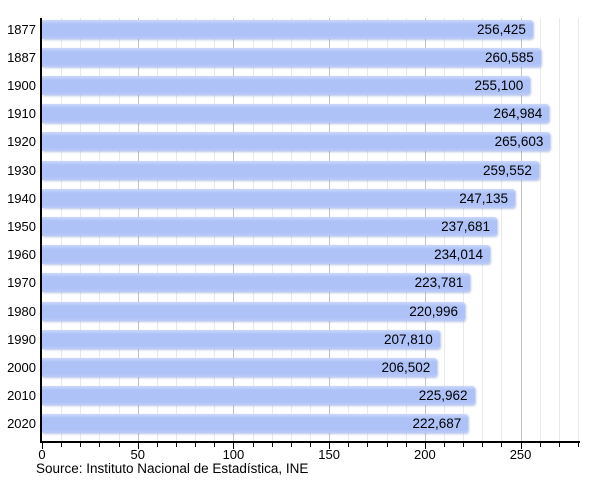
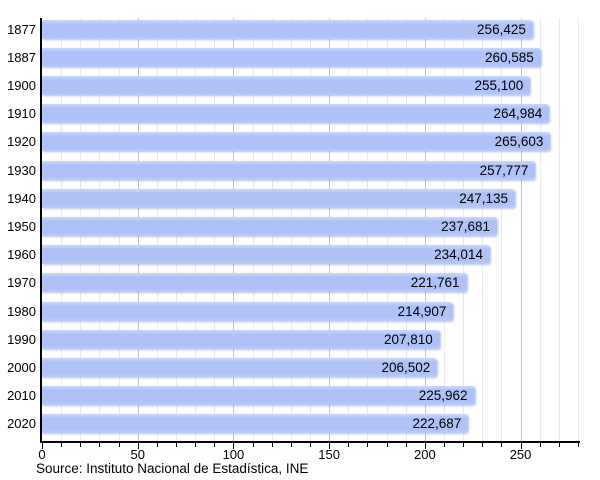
1930: 259,552 -> 257,777
1970: 223,781 -> 221,761
1980: 220,996 -> 214,907
